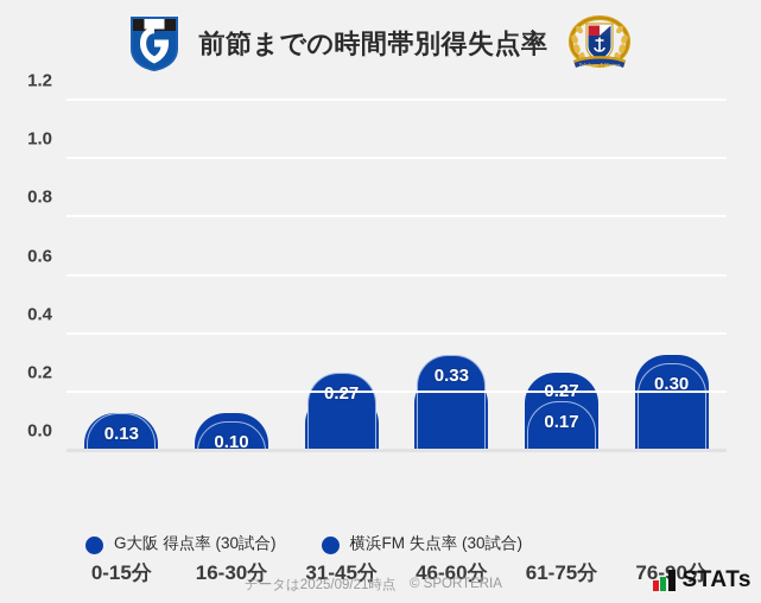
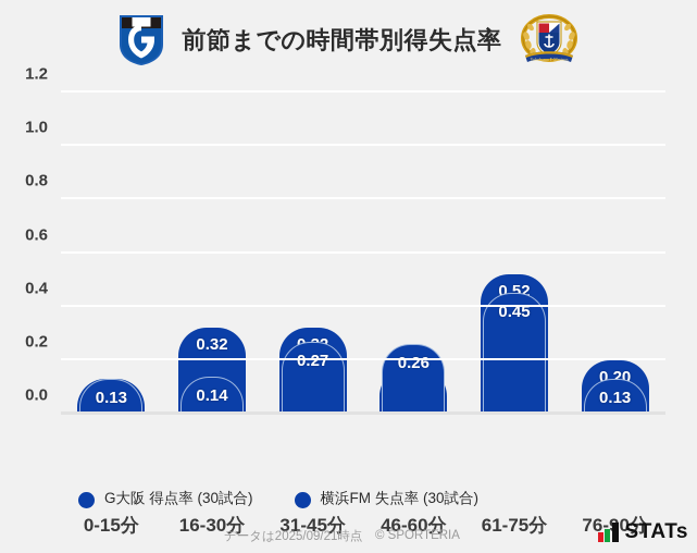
G大阪 得点率 (30試合)/16-30分: 0.13 -> 0.32
横浜FM 失点率 (30試合)/16-30分: 0.10 -> 0.14
G大阪 得点率 (30試合)/31-45分: 0.20 -> 0.32
G大阪 得点率 (30試合)/46-60分: 0.27 -> 0.17
横浜FM 失点率 (30試合)/46-60分: 0.33 -> 0.26
G大阪 得点率 (30試合)/61-75分: 0.27 -> 0.52
横浜FM 失点率 (30試合)/61-75分: 0.17 -> 0.45
G大阪 得点率 (30試合)/76-90分: 0.33 -> 0.20
横浜FM 失点率 (30試合)/76-90分: 0.30 -> 0.13
